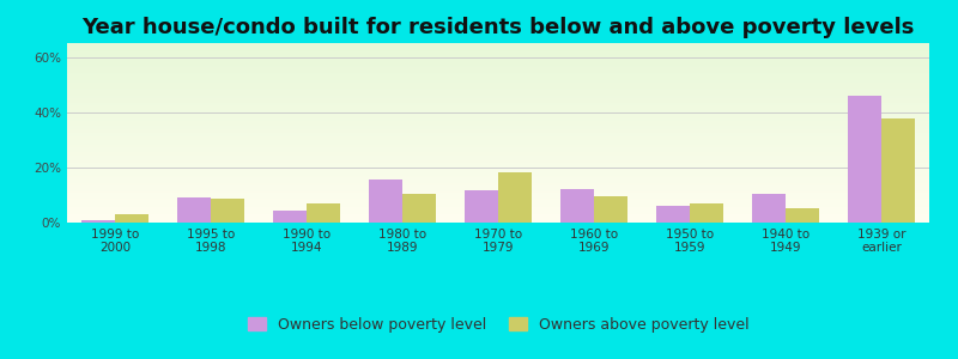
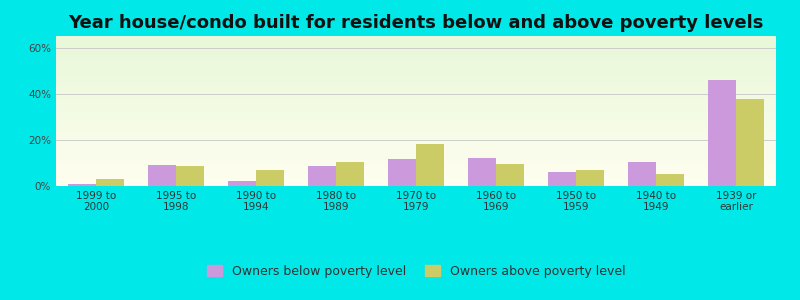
Owners below poverty level/1990 to 1994: 4.5% -> 2.0%
Owners below poverty level/1980 to 1989: 15.5% -> 8.5%
